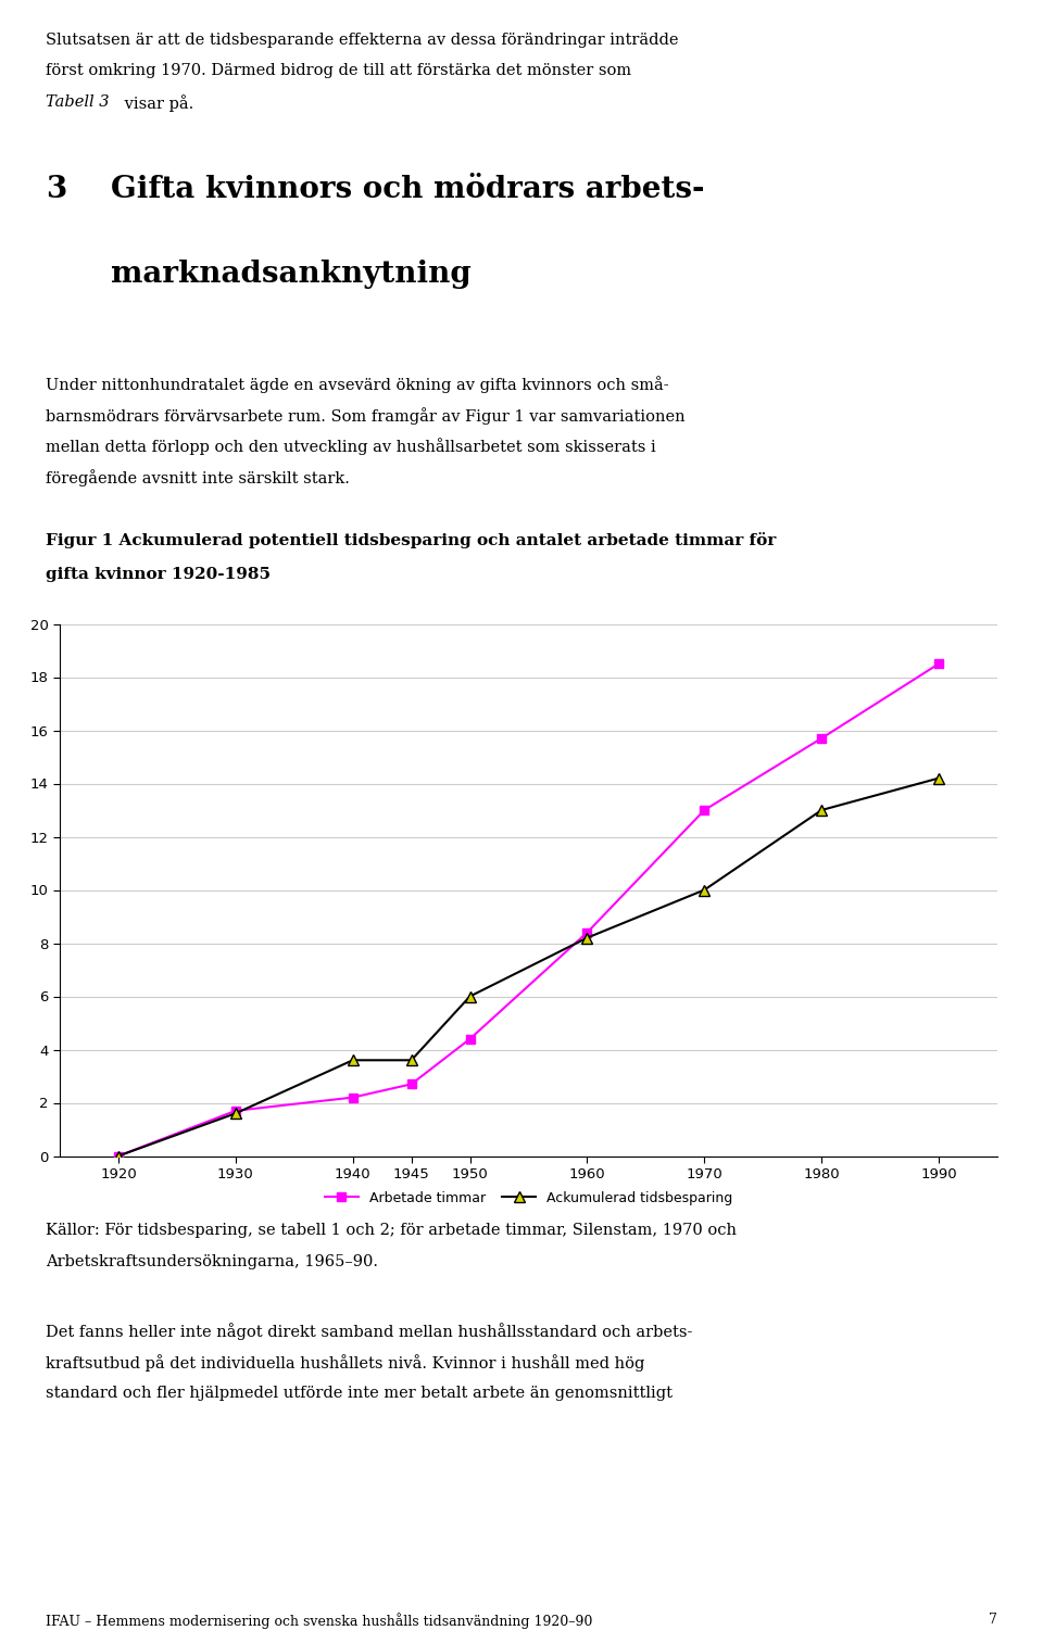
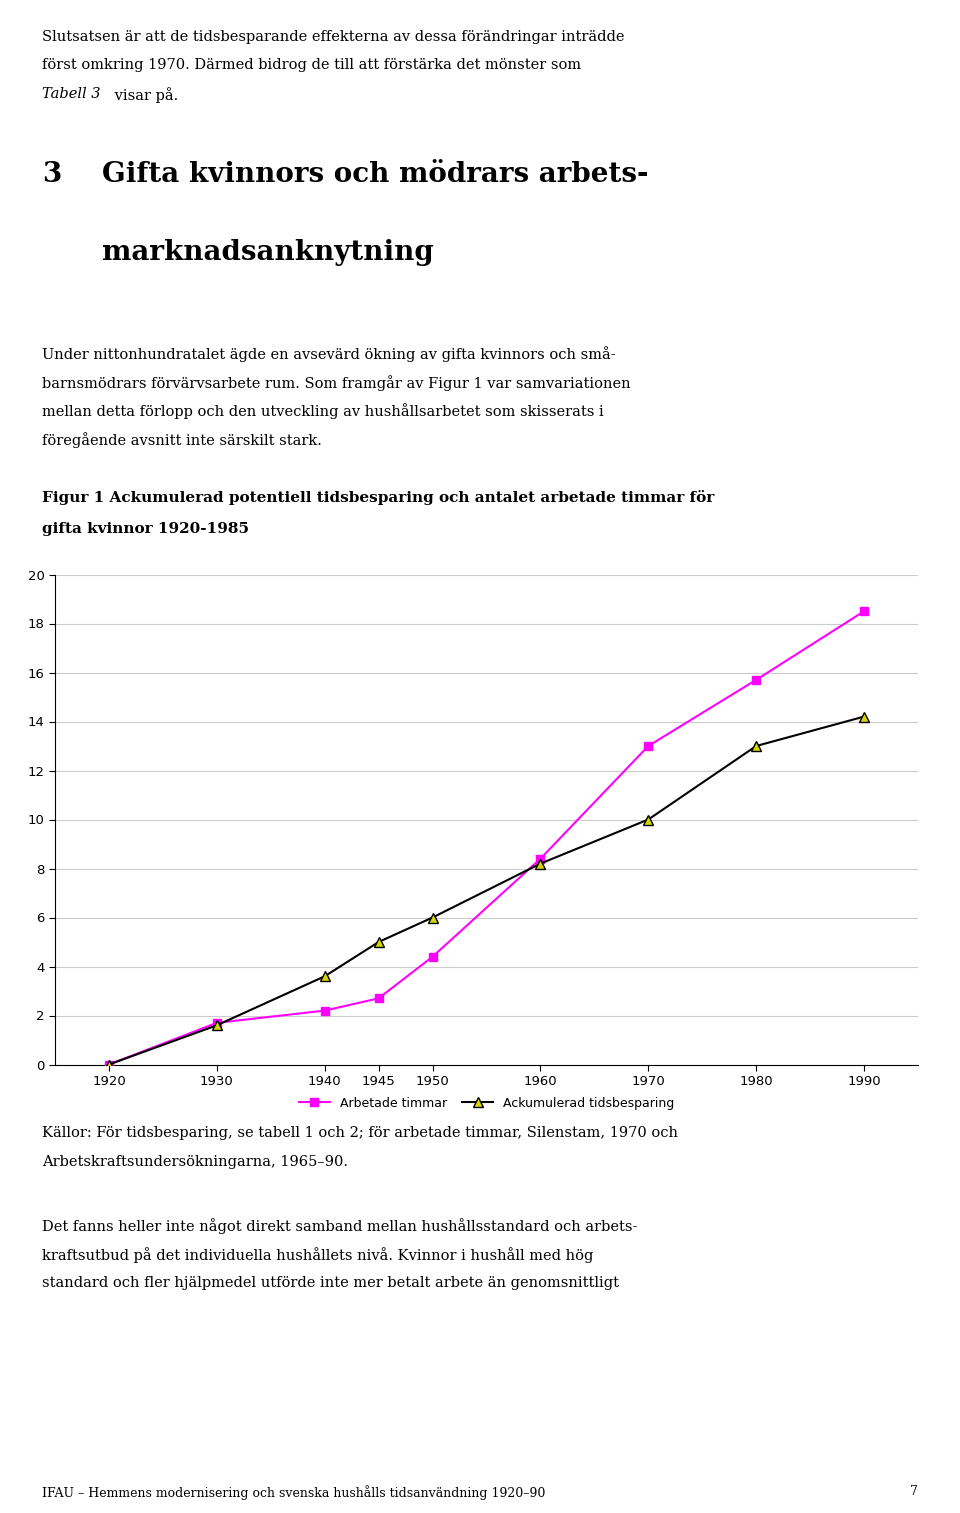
Ackumulerad tidsbesparing/1945: 3.6 -> 5.0
